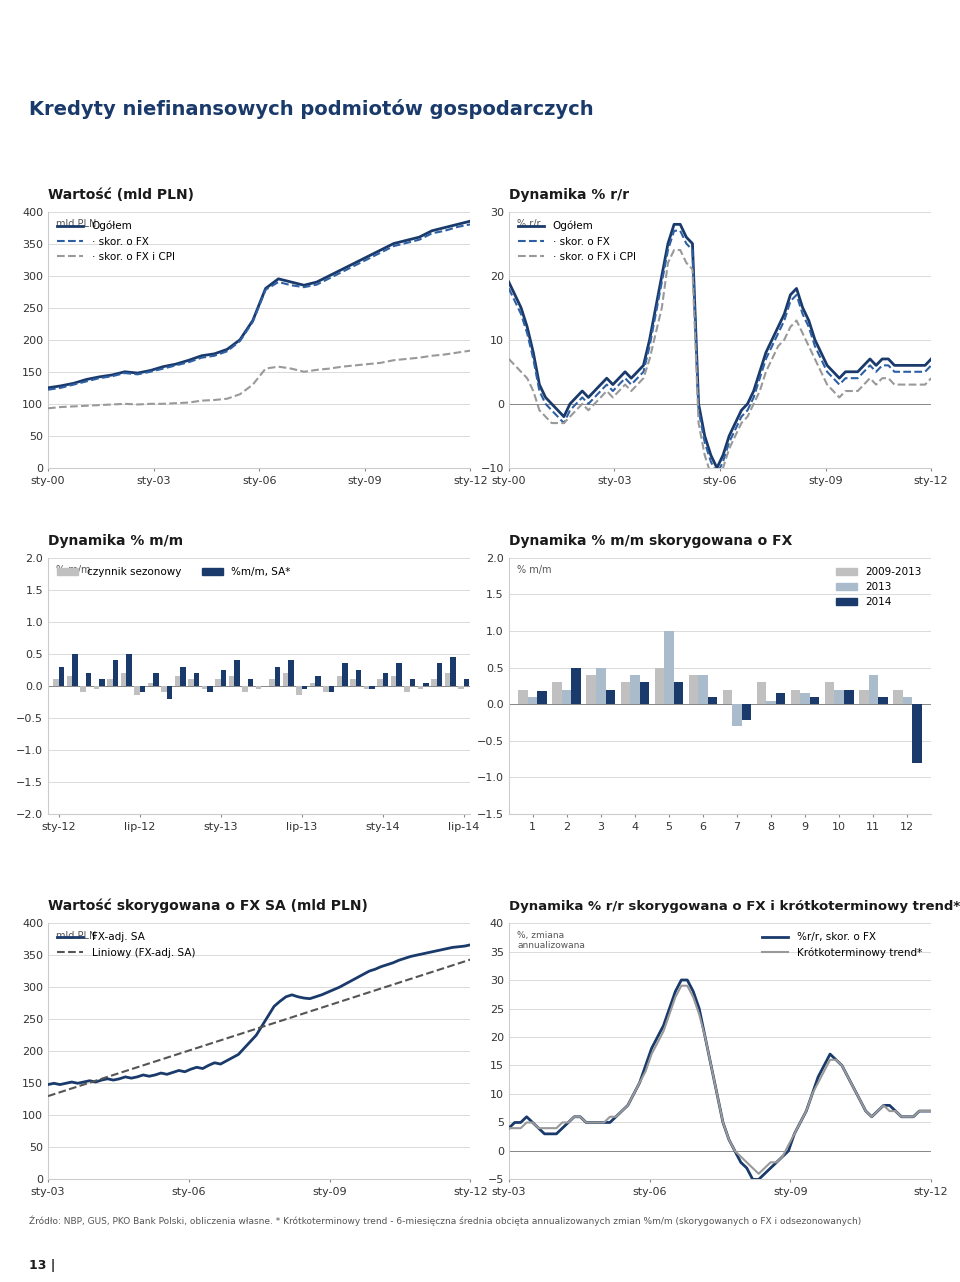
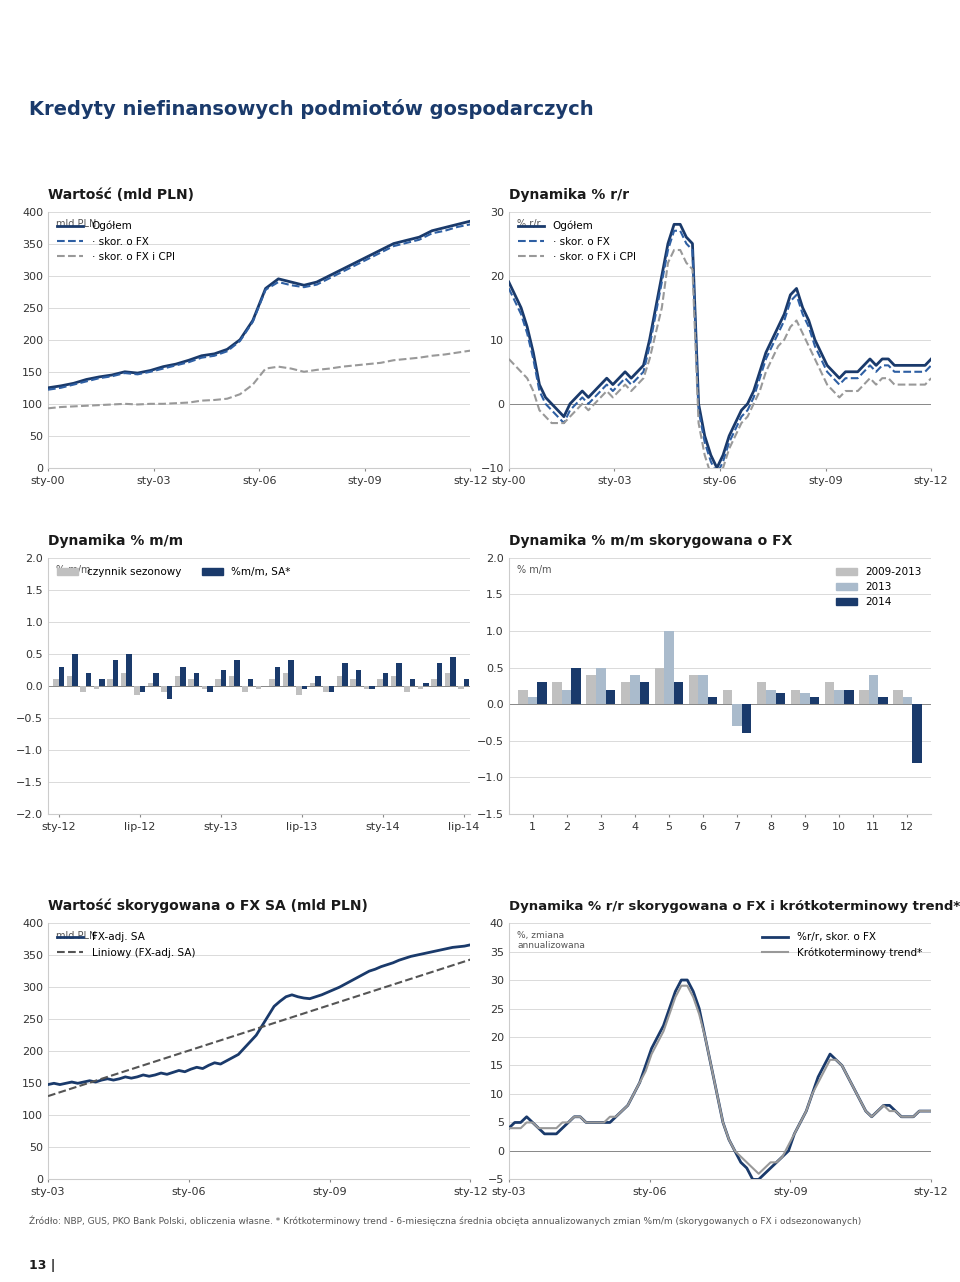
2014/1: 0.18 -> 0.30
2014/7: -0.22 -> -0.40
2013/8: 0.04 -> 0.20
